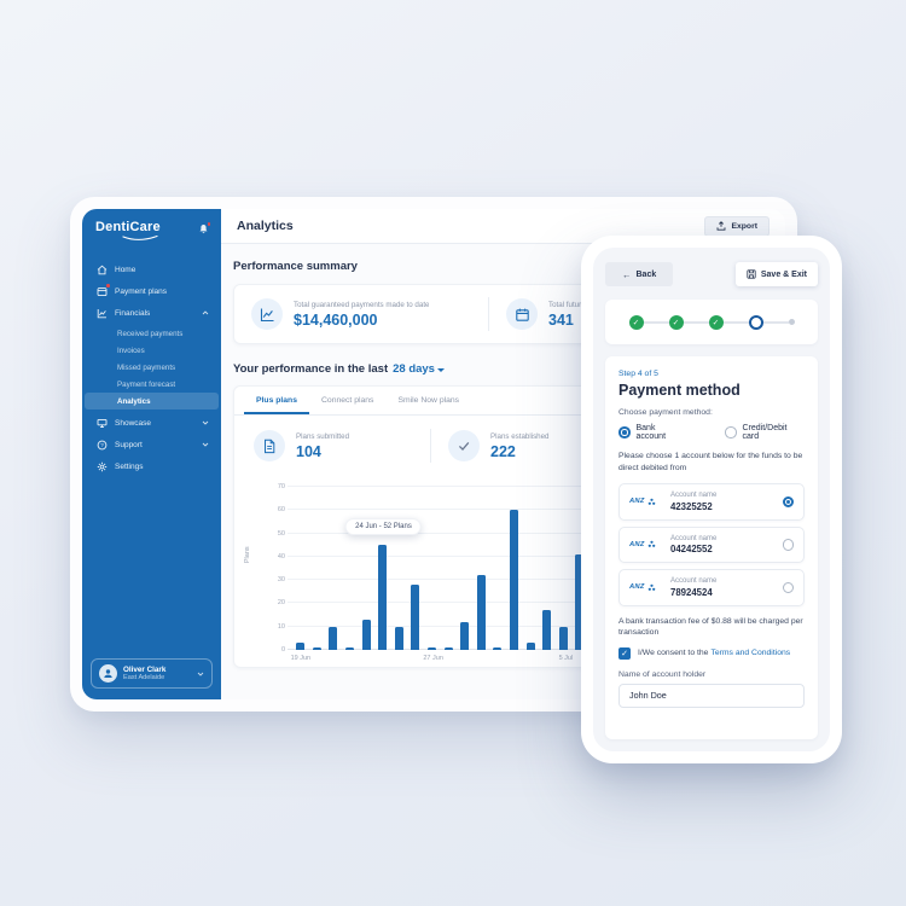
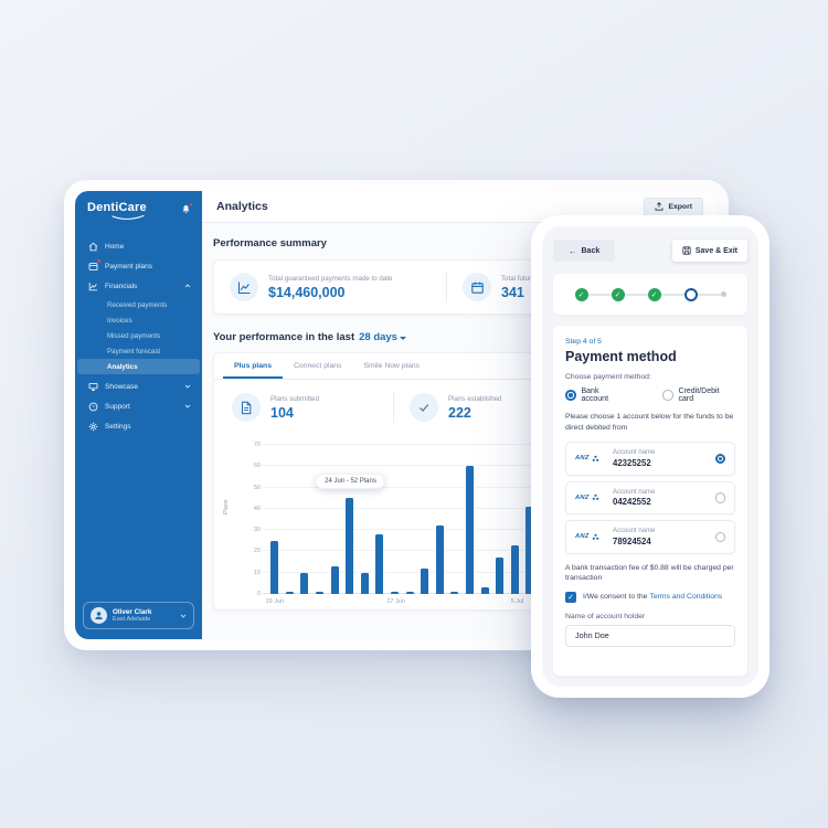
19 Jun: 3 -> 25
5 Jul: 10 -> 23
